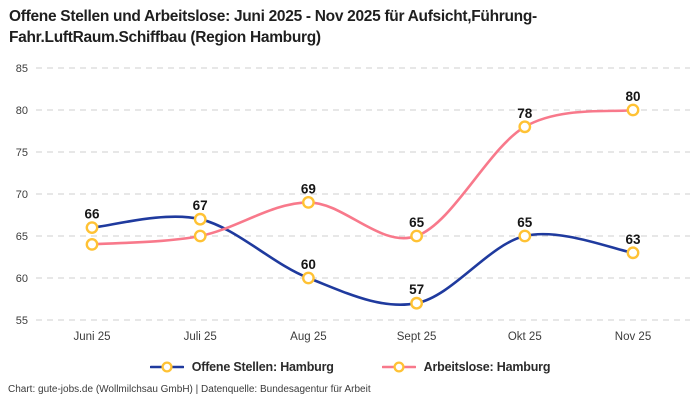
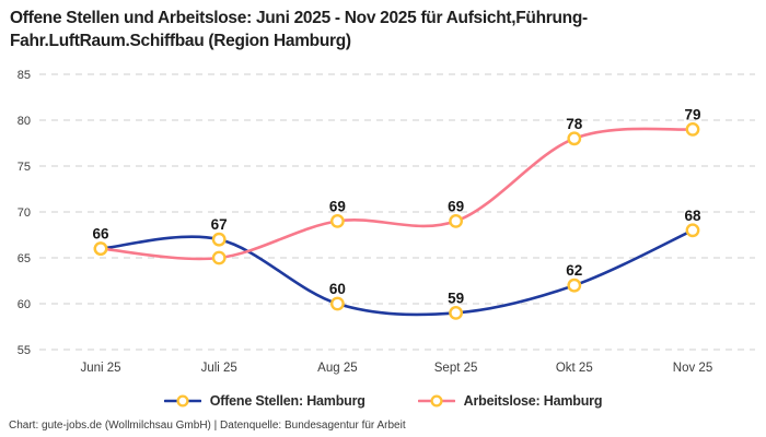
Arbeitslose: Hamburg/Juni 25: 64 -> 66
Offene Stellen: Hamburg/Sept 25: 57 -> 59
Arbeitslose: Hamburg/Sept 25: 65 -> 69
Offene Stellen: Hamburg/Okt 25: 65 -> 62
Offene Stellen: Hamburg/Nov 25: 63 -> 68
Arbeitslose: Hamburg/Nov 25: 80 -> 79
